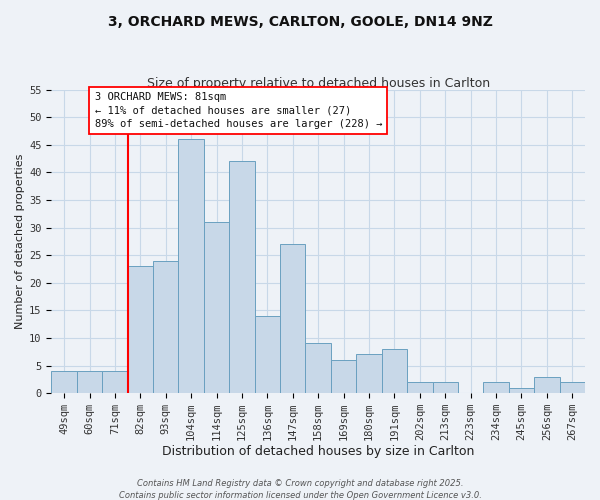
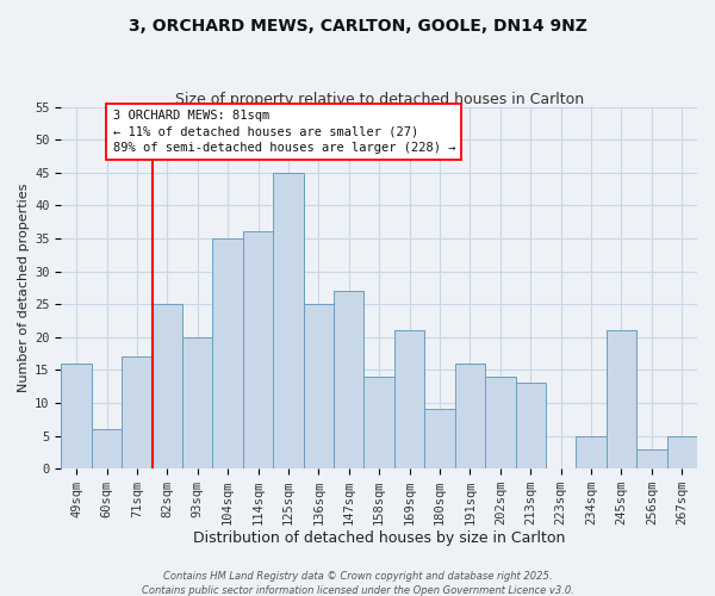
49sqm: 4 -> 16
60sqm: 4 -> 6
71sqm: 4 -> 17
82sqm: 23 -> 25
93sqm: 24 -> 20
104sqm: 46 -> 35
114sqm: 31 -> 36
125sqm: 42 -> 45
136sqm: 14 -> 25
158sqm: 9 -> 14
169sqm: 6 -> 21
180sqm: 7 -> 9
191sqm: 8 -> 16
202sqm: 2 -> 14
213sqm: 2 -> 13
234sqm: 2 -> 5
245sqm: 1 -> 21
267sqm: 2 -> 5
